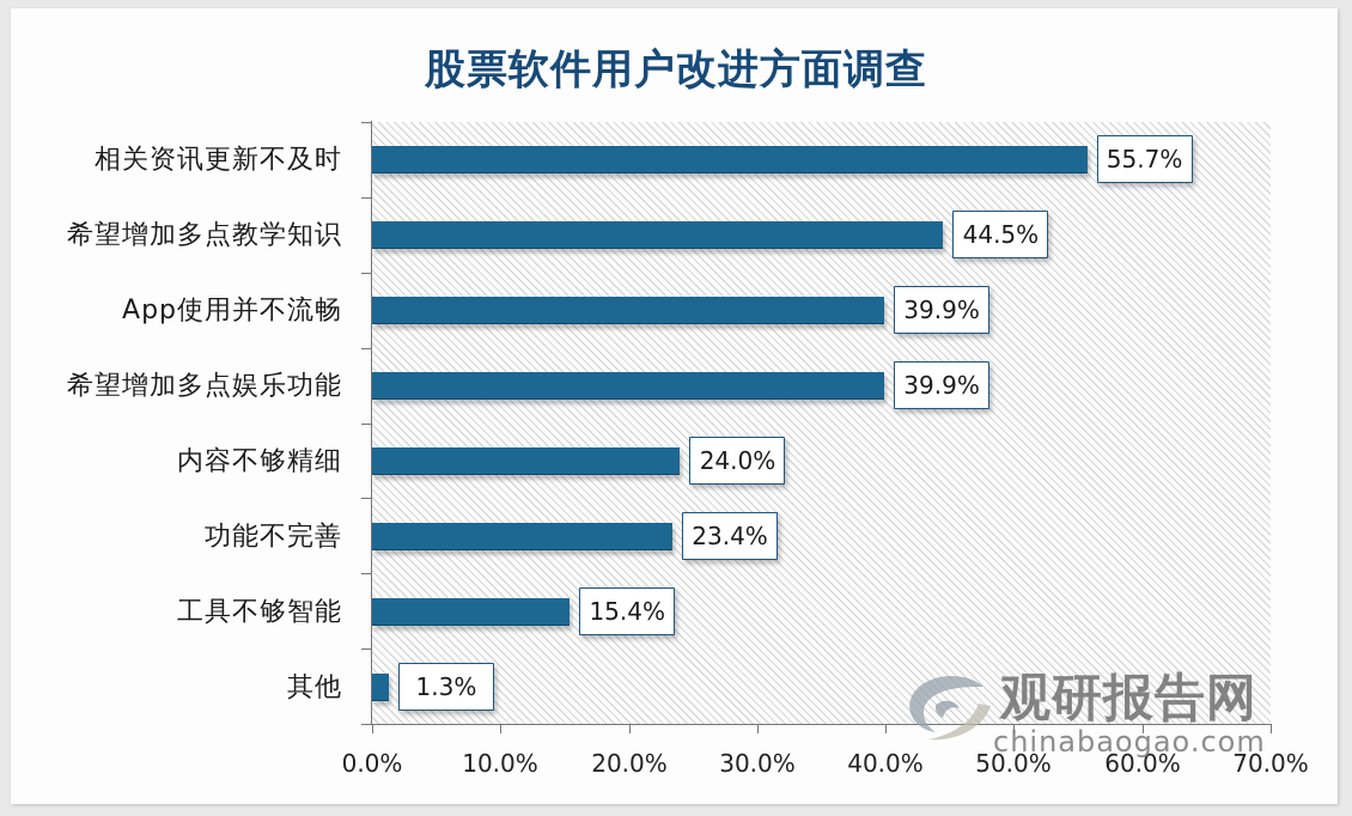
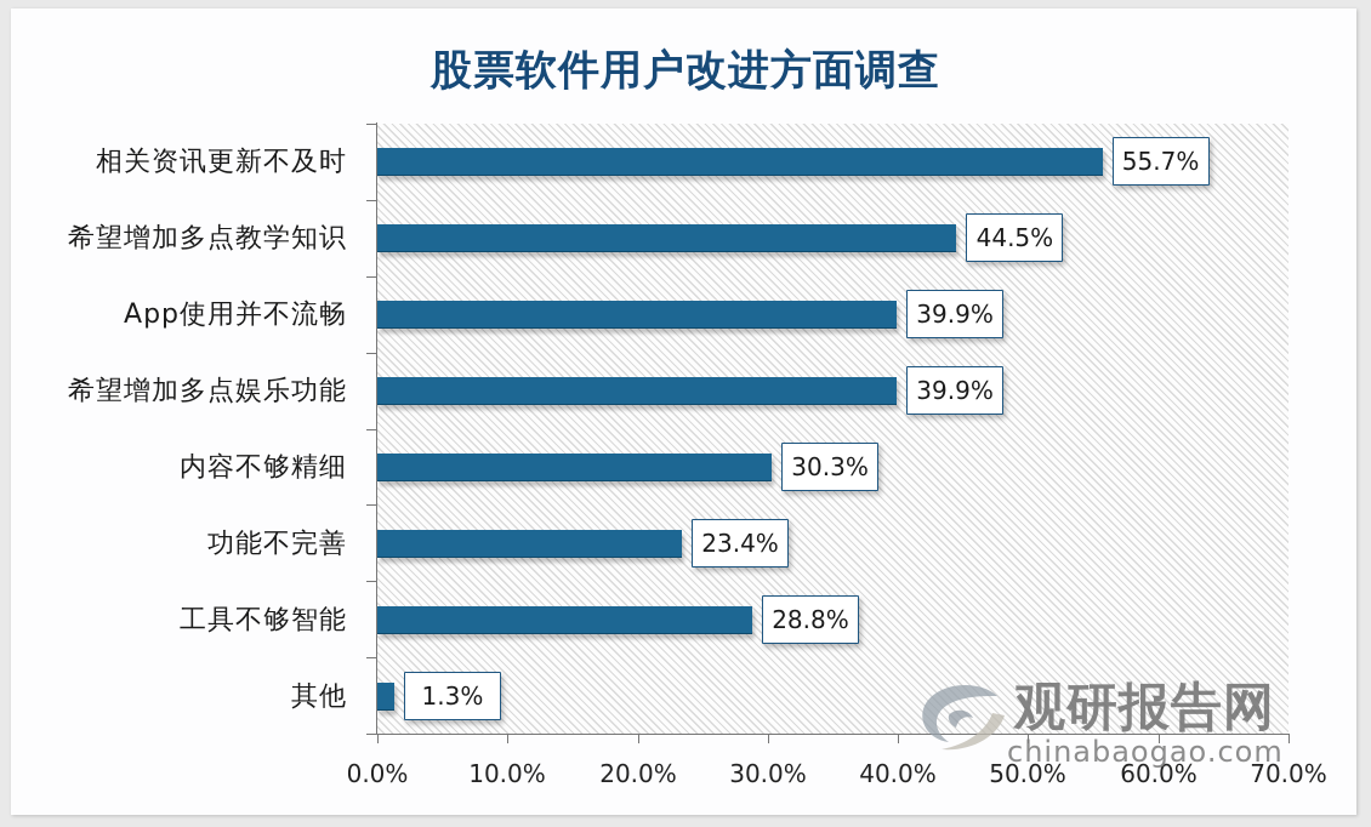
内容不够精细: 24.0% -> 30.3%
工具不够智能: 15.4% -> 28.8%
